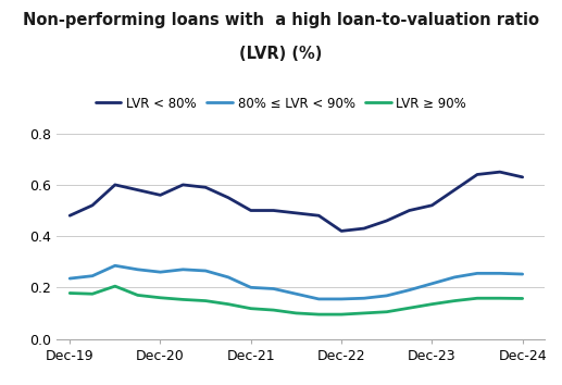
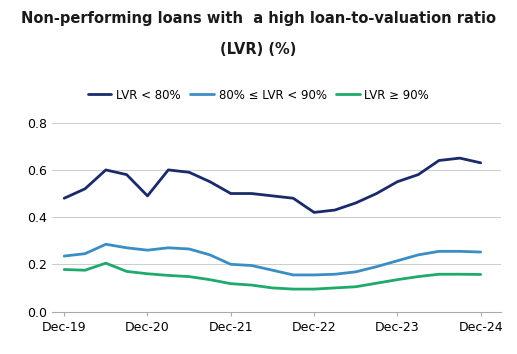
LVR < 80%/Dec-20: 0.56 -> 0.49
LVR < 80%/Dec-23: 0.52 -> 0.55
